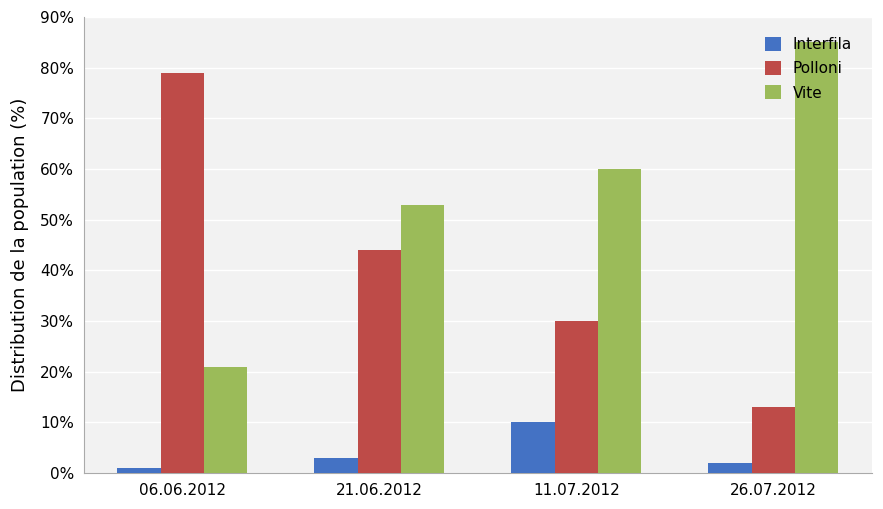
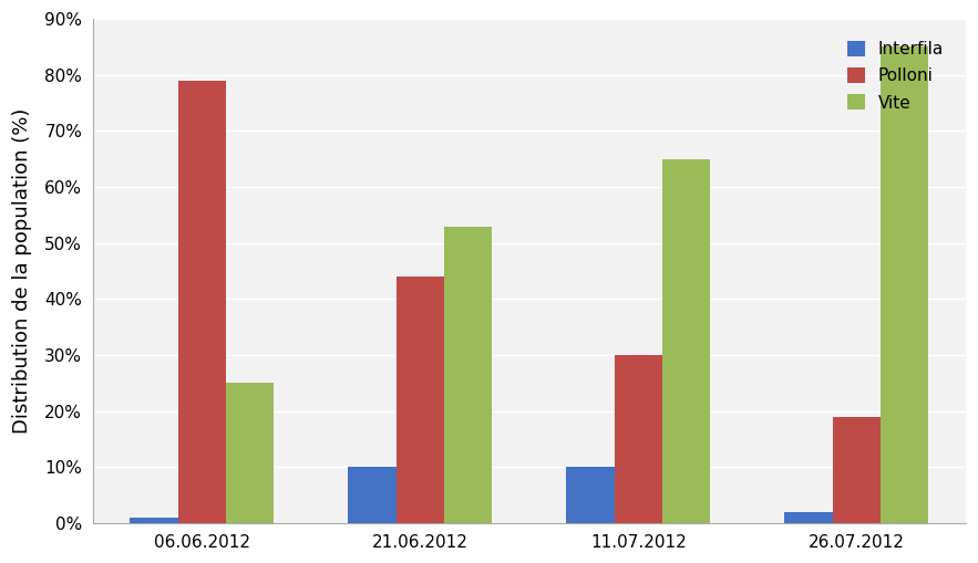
Vite/06.06.2012: 21% -> 25%
Interfila/21.06.2012: 3% -> 10%
Vite/11.07.2012: 60% -> 65%
Polloni/26.07.2012: 13% -> 19%
